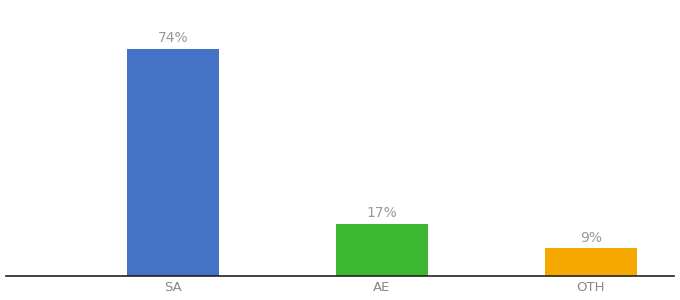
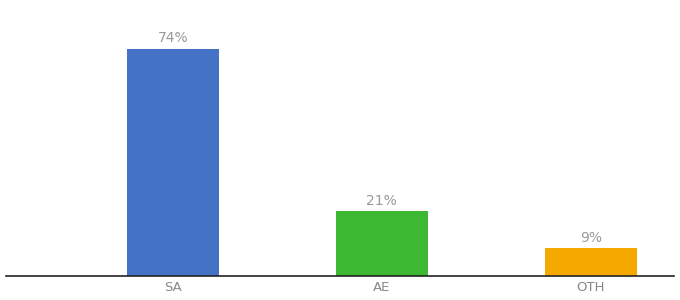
AE: 17% -> 21%
